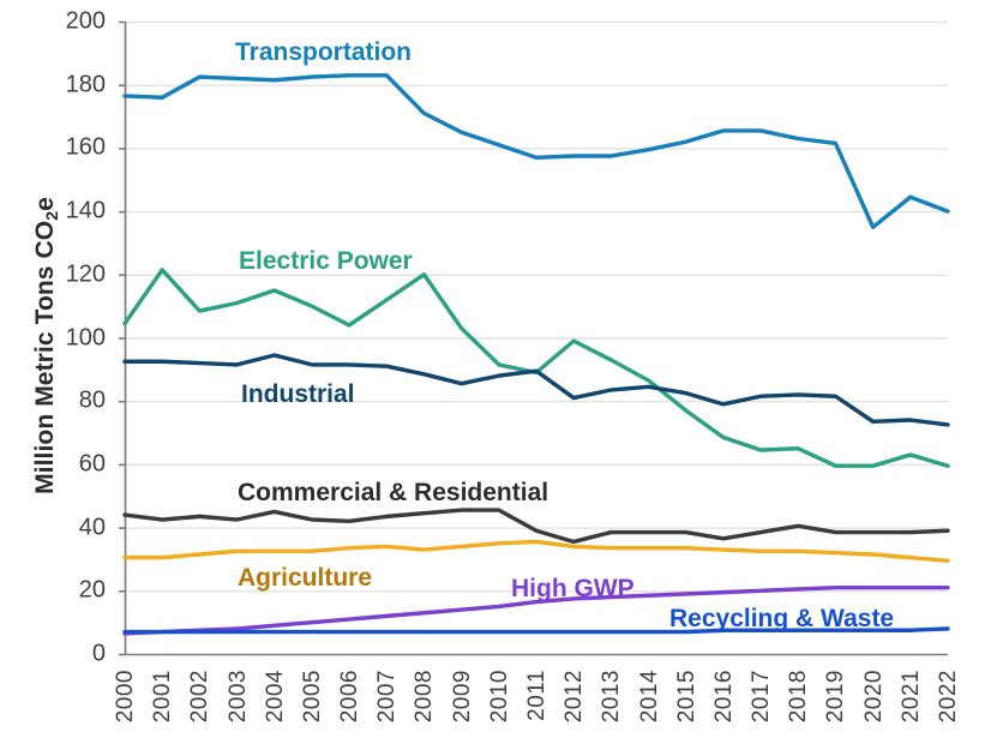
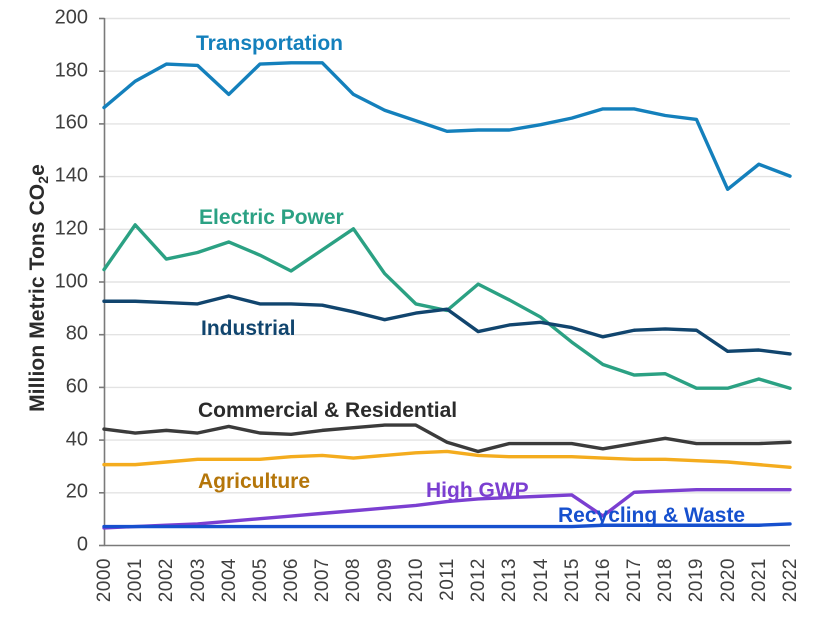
Transportation/2000: 176 -> 166
Transportation/2004: 182 -> 171
High GWP/2016: 20 -> 11
